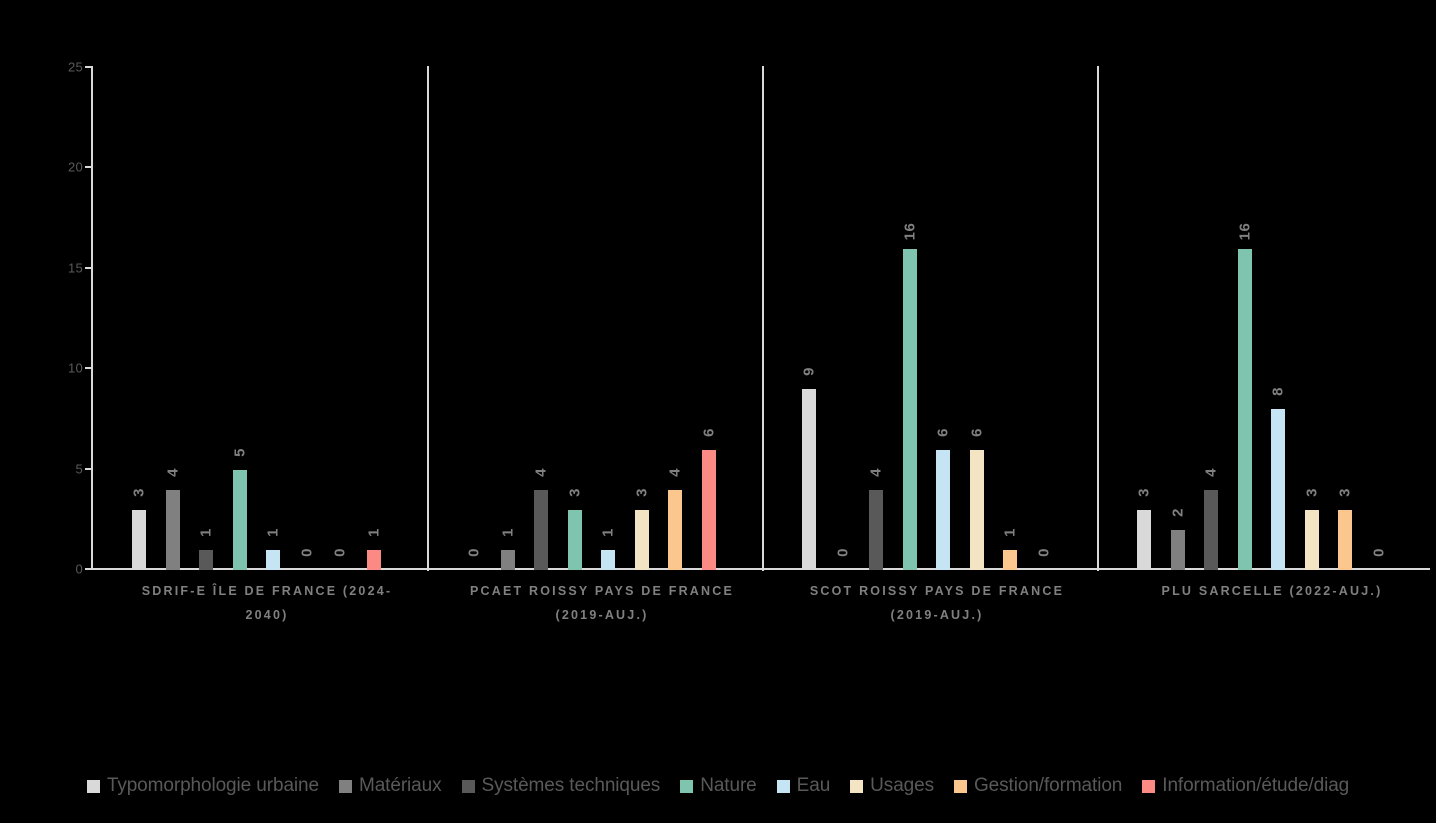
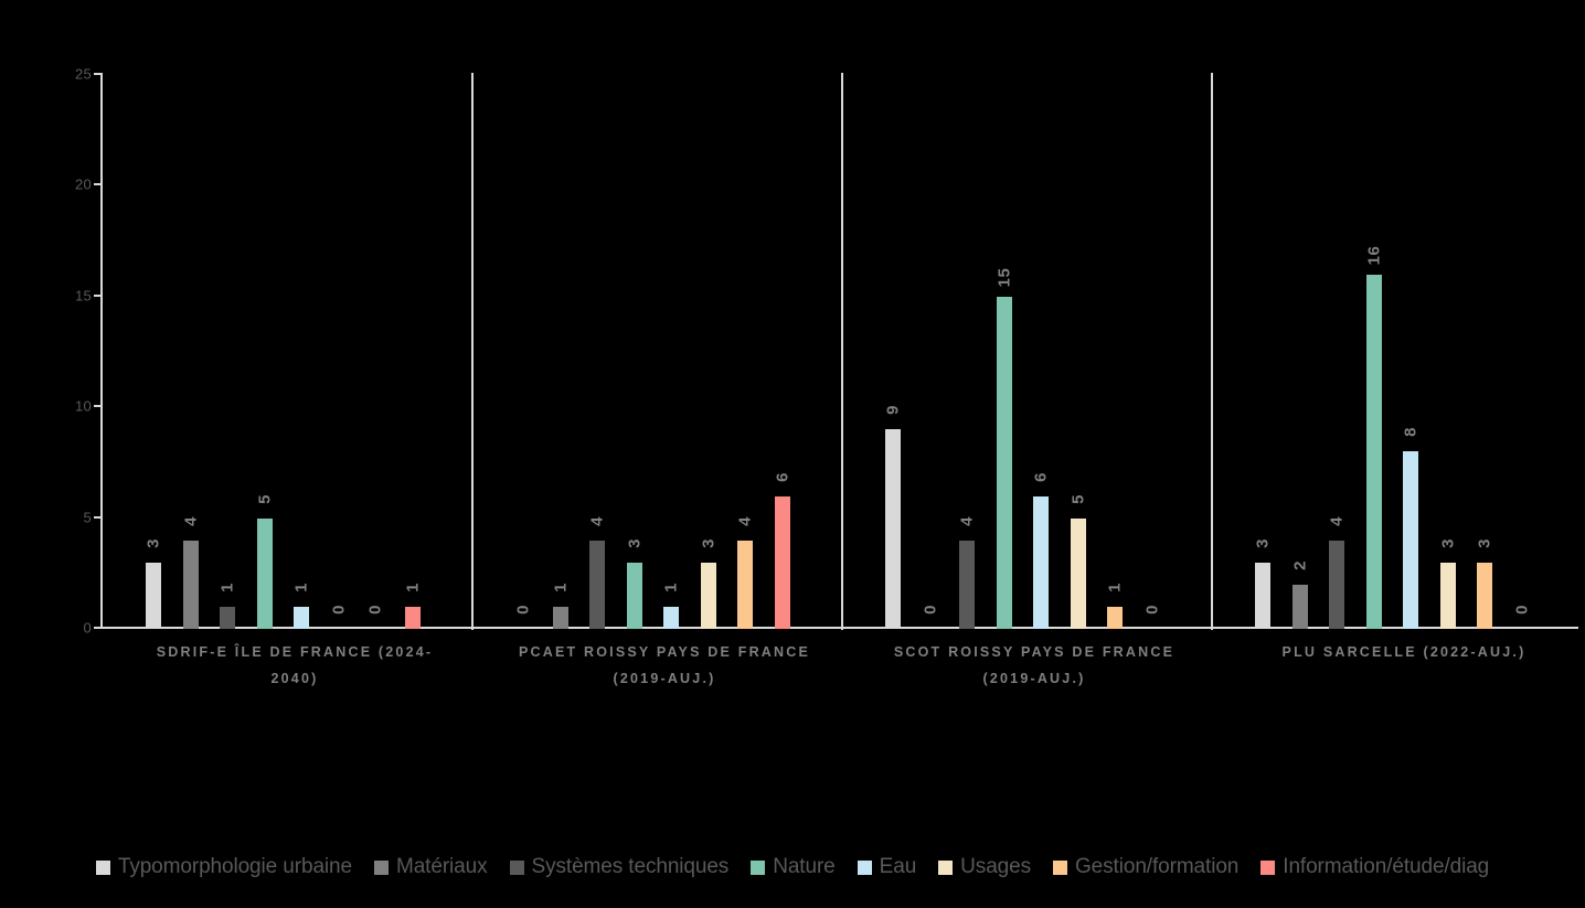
Nature/SCOT ROISSY PAYS DE FRANCE (2019-AUJ.): 16 -> 15
Usages/SCOT ROISSY PAYS DE FRANCE (2019-AUJ.): 6 -> 5
